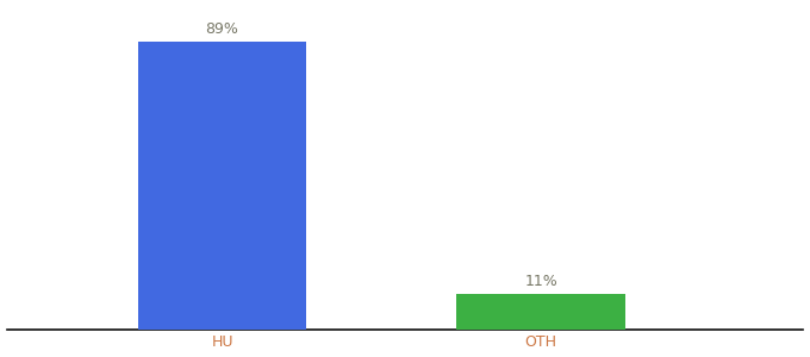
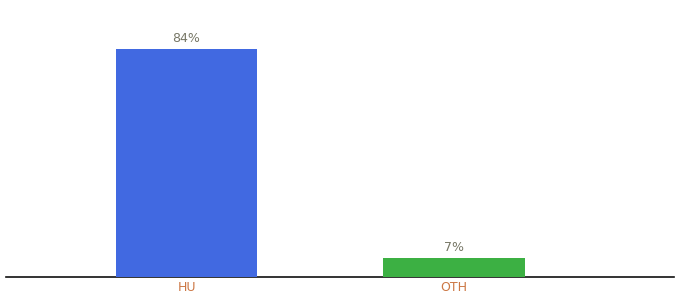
HU: 89% -> 84%
OTH: 11% -> 7%
